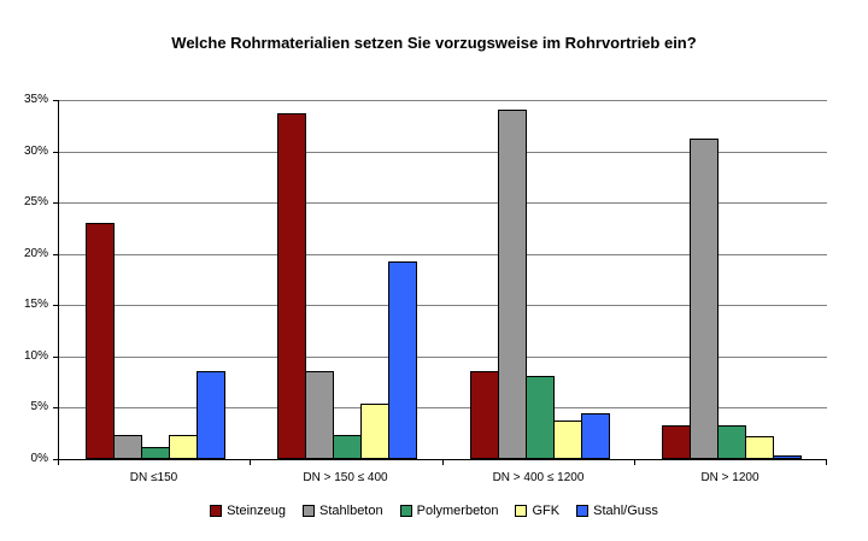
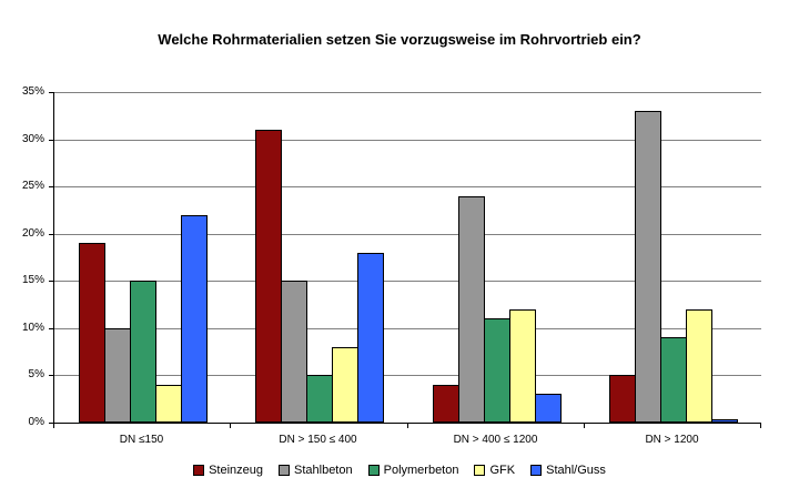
Steinzeug/DN ≤150: 23% -> 19%
Stahlbeton/DN ≤150: 2% -> 10%
Polymerbeton/DN ≤150: 1% -> 15%
GFK/DN ≤150: 2% -> 4%
Stahl/Guss/DN ≤150: 9% -> 22%
Steinzeug/DN > 150 ≤ 400: 34% -> 31%
Stahlbeton/DN > 150 ≤ 400: 9% -> 15%
Polymerbeton/DN > 150 ≤ 400: 2% -> 5%
GFK/DN > 150 ≤ 400: 5% -> 8%
Stahl/Guss/DN > 150 ≤ 400: 19% -> 18%
Steinzeug/DN > 400 ≤ 1200: 9% -> 4%
Stahlbeton/DN > 400 ≤ 1200: 34% -> 24%
Polymerbeton/DN > 400 ≤ 1200: 8% -> 11%
GFK/DN > 400 ≤ 1200: 4% -> 12%
Stahl/Guss/DN > 400 ≤ 1200: 4% -> 3%
Steinzeug/DN > 1200: 3% -> 5%
Stahlbeton/DN > 1200: 31% -> 33%
Polymerbeton/DN > 1200: 3% -> 9%
GFK/DN > 1200: 2% -> 12%
